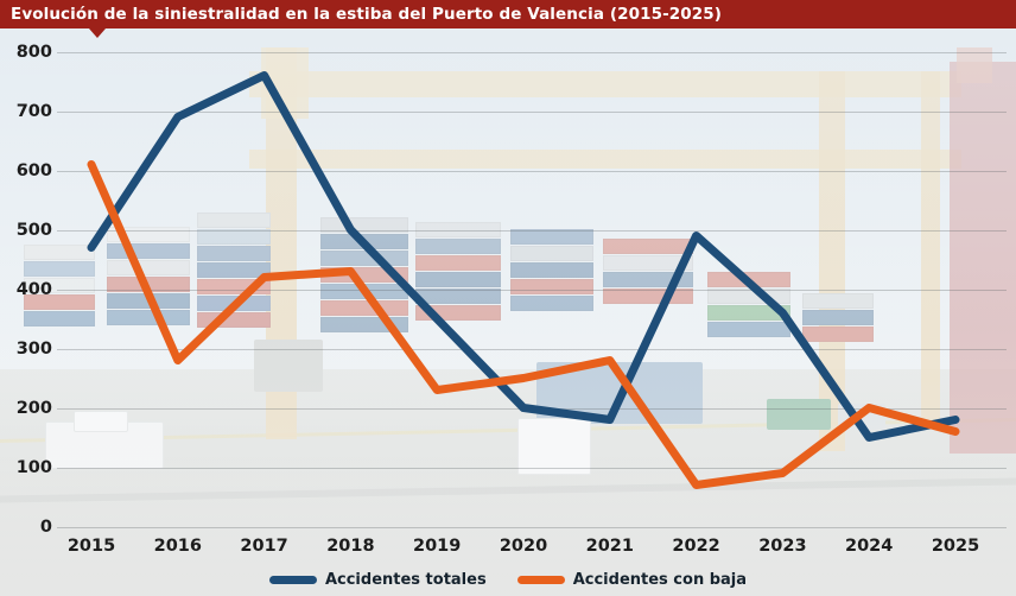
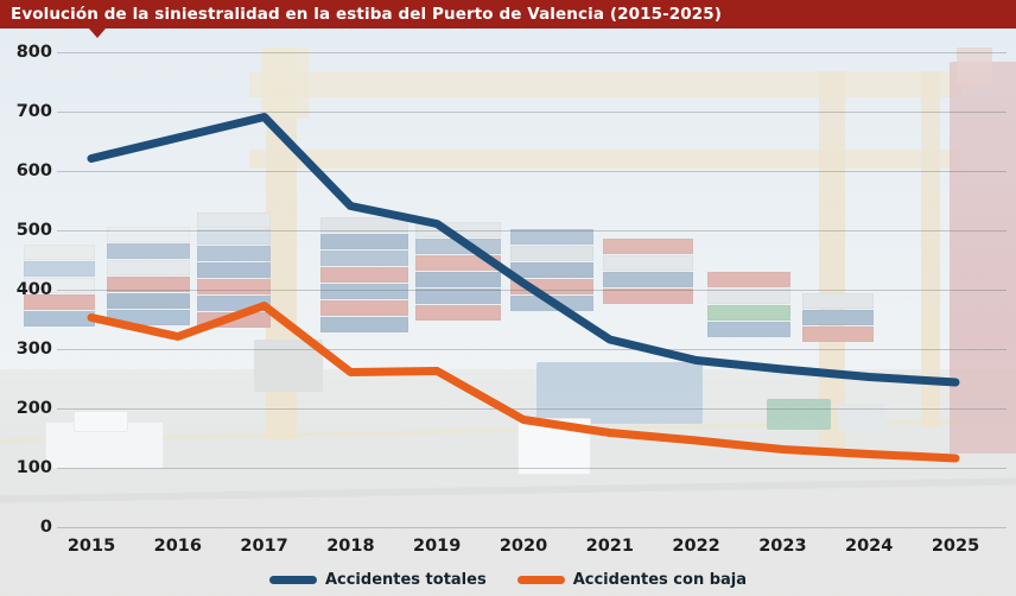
Accidentes totales/2015: 470 -> 620
Accidentes con baja/2015: 610 -> 350
Accidentes totales/2016: 690 -> 660
Accidentes con baja/2016: 280 -> 320
Accidentes totales/2017: 760 -> 690
Accidentes con baja/2017: 420 -> 370
Accidentes totales/2018: 500 -> 540
Accidentes con baja/2018: 430 -> 260
Accidentes totales/2019: 350 -> 510
Accidentes con baja/2019: 230 -> 260
Accidentes totales/2020: 200 -> 410
Accidentes con baja/2020: 250 -> 180
Accidentes totales/2021: 180 -> 320
Accidentes con baja/2021: 280 -> 160
Accidentes totales/2022: 490 -> 280
Accidentes con baja/2022: 70 -> 140
Accidentes totales/2023: 360 -> 260
Accidentes con baja/2023: 90 -> 130
Accidentes totales/2024: 150 -> 250
Accidentes con baja/2024: 200 -> 120
Accidentes totales/2025: 180 -> 240
Accidentes con baja/2025: 160 -> 120
